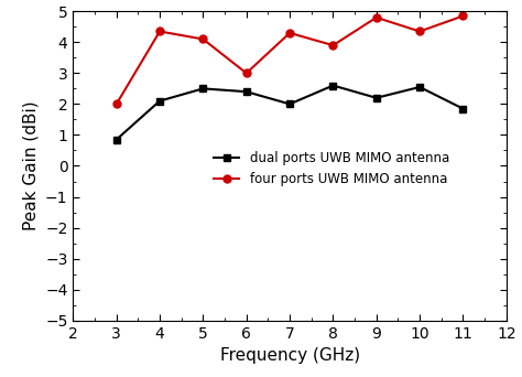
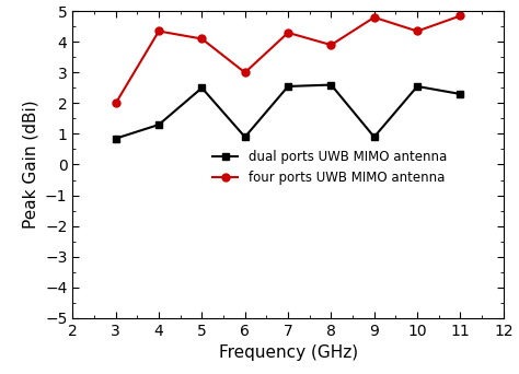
dual ports UWB MIMO antenna/4: 2.10 -> 1.30
dual ports UWB MIMO antenna/6: 2.40 -> 0.90
dual ports UWB MIMO antenna/7: 2.00 -> 2.55
dual ports UWB MIMO antenna/9: 2.20 -> 0.90
dual ports UWB MIMO antenna/11: 1.85 -> 2.30
